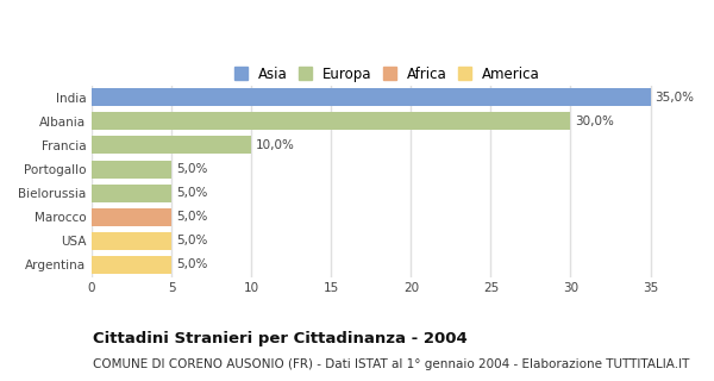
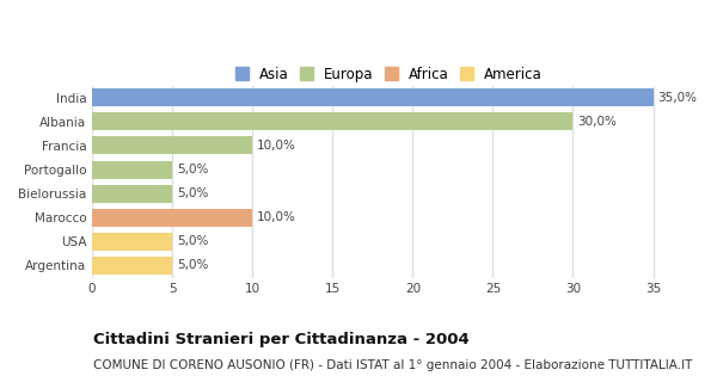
Marocco: 5,0% -> 10,0%
